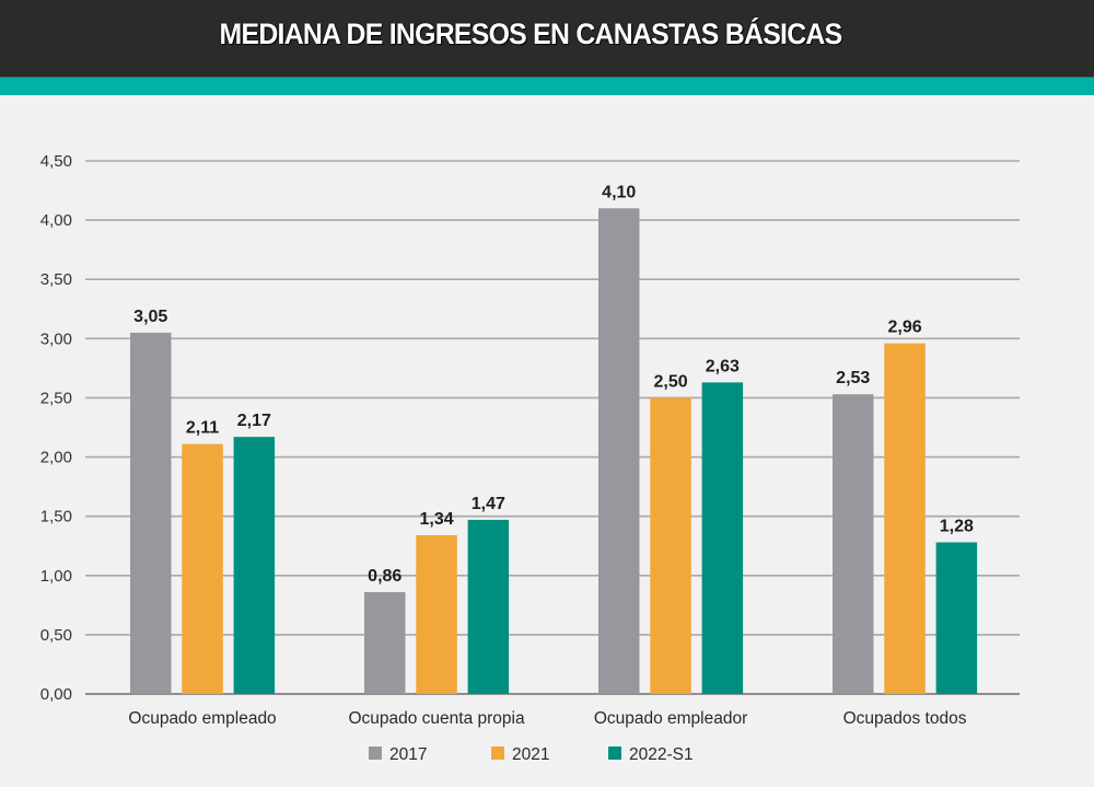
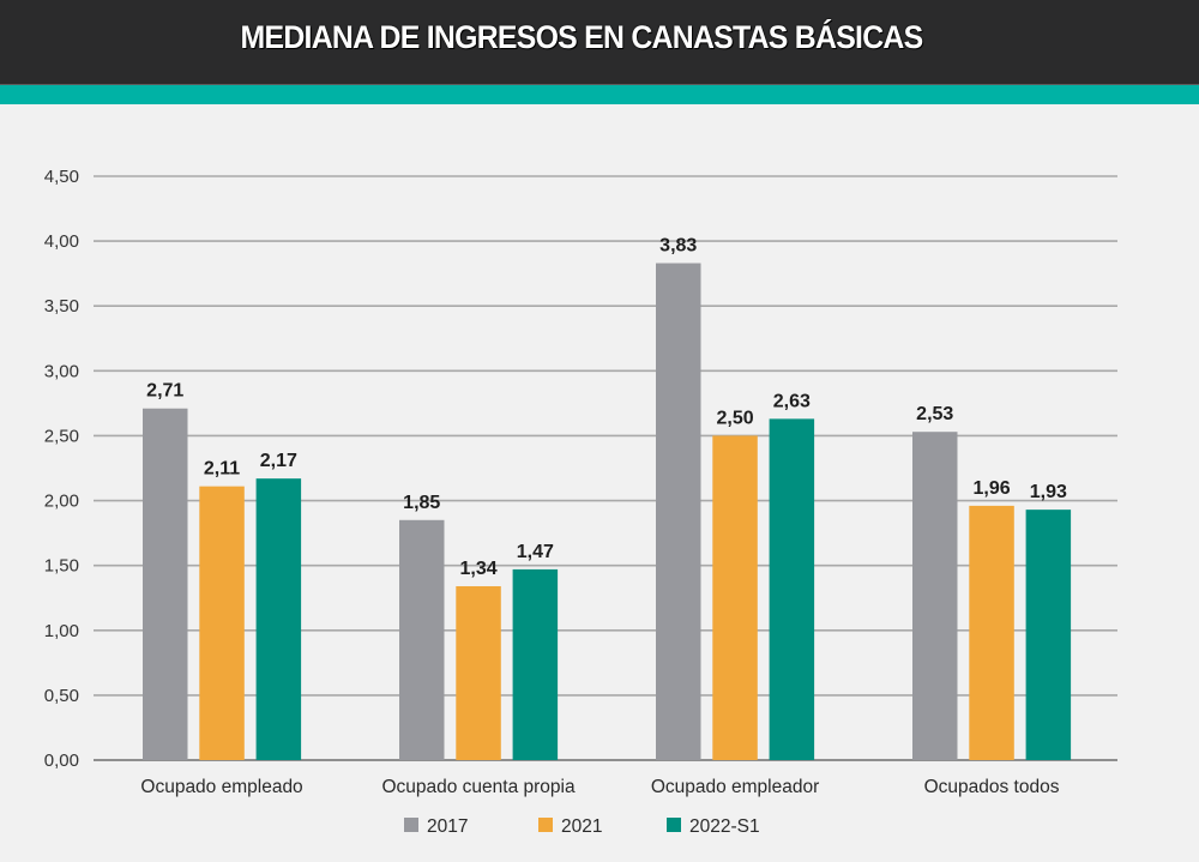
2017/Ocupado empleado: 3,05 -> 2,71
2017/Ocupado cuenta propia: 0,86 -> 1,85
2017/Ocupado empleador: 4,10 -> 3,83
2021/Ocupados todos: 2,96 -> 1,96
2022-S1/Ocupados todos: 1,28 -> 1,93
